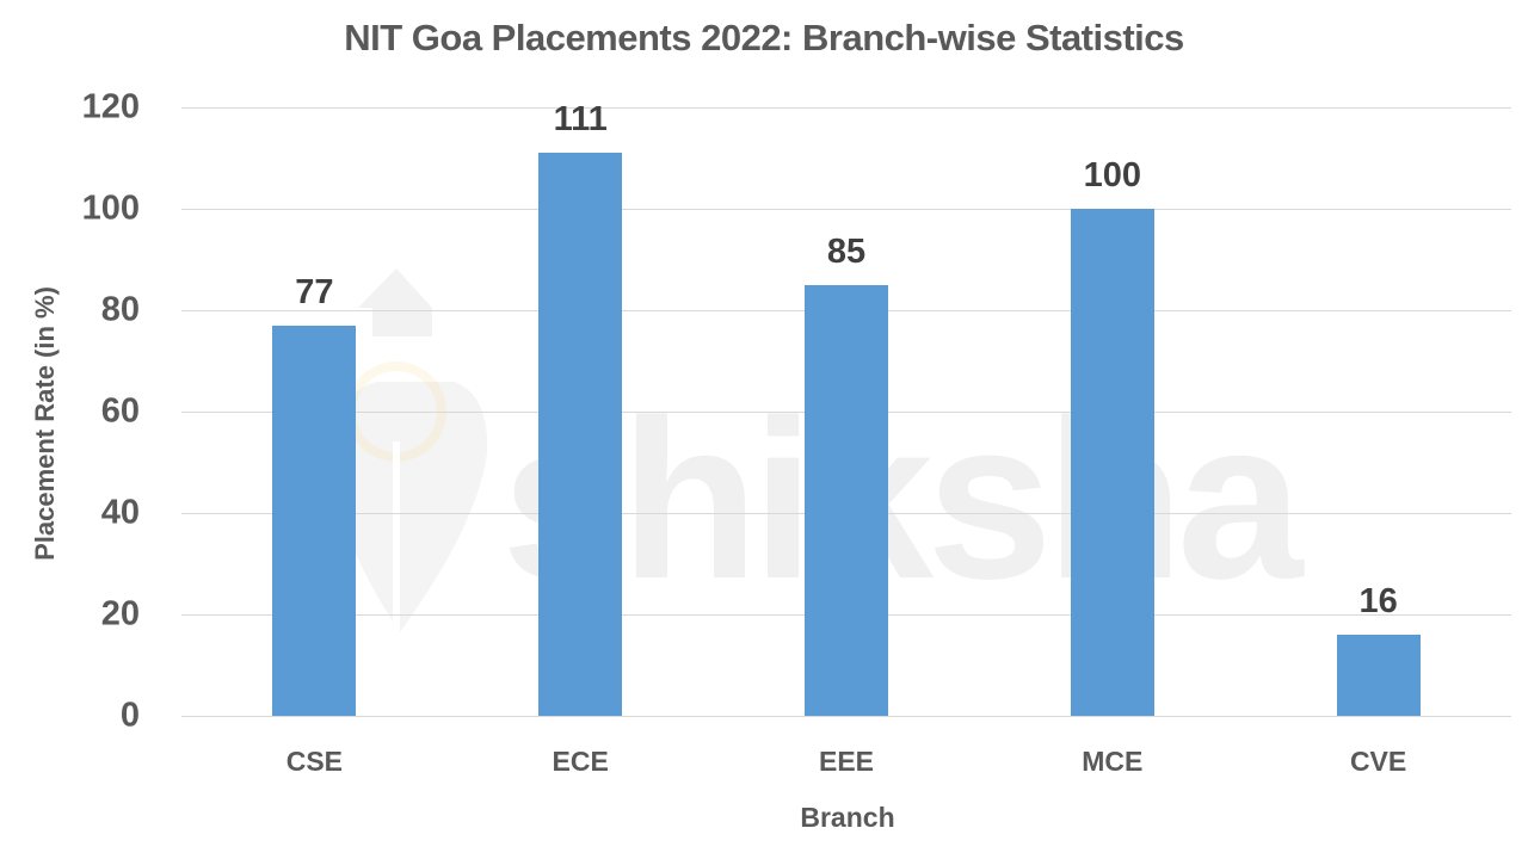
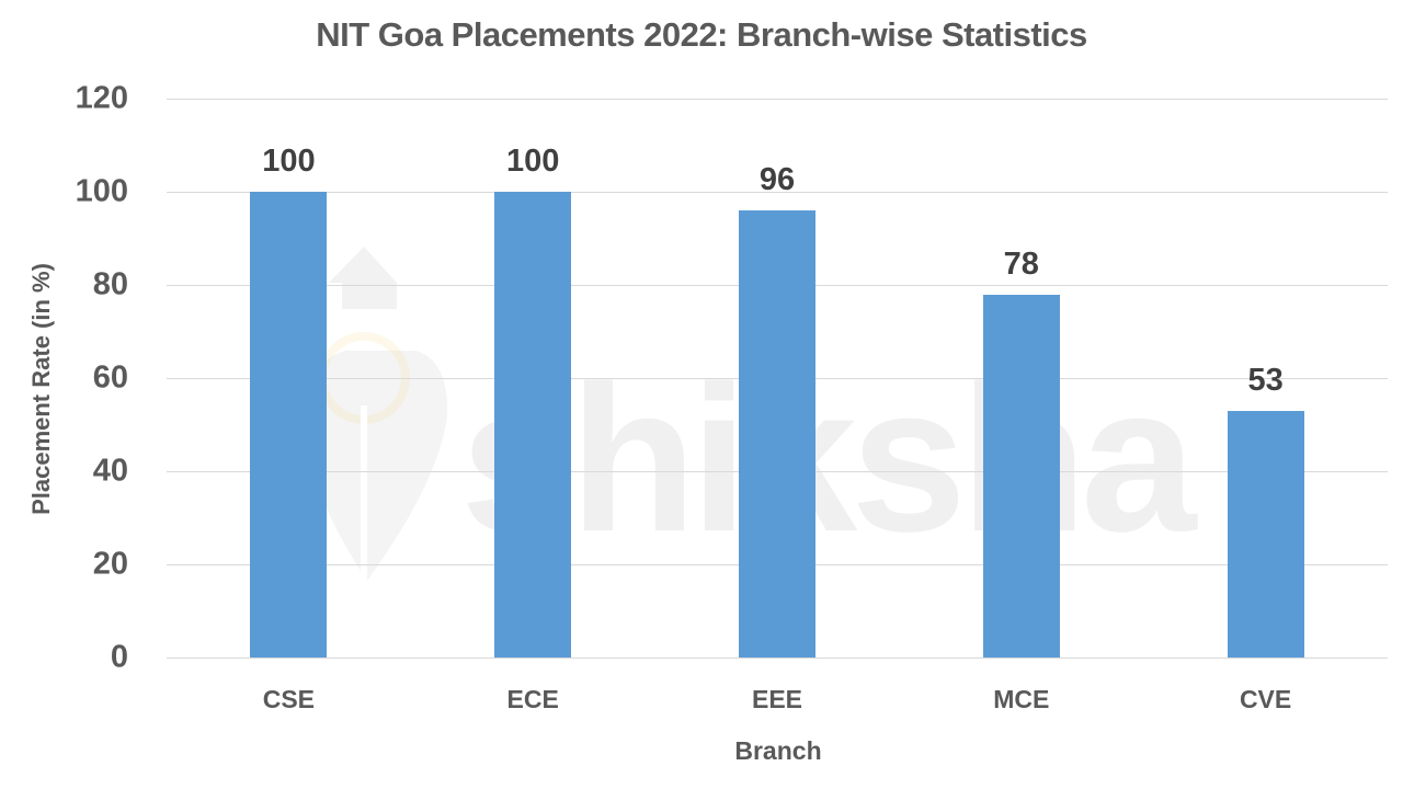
CSE: 77 -> 100
ECE: 111 -> 100
EEE: 85 -> 96
MCE: 100 -> 78
CVE: 16 -> 53
